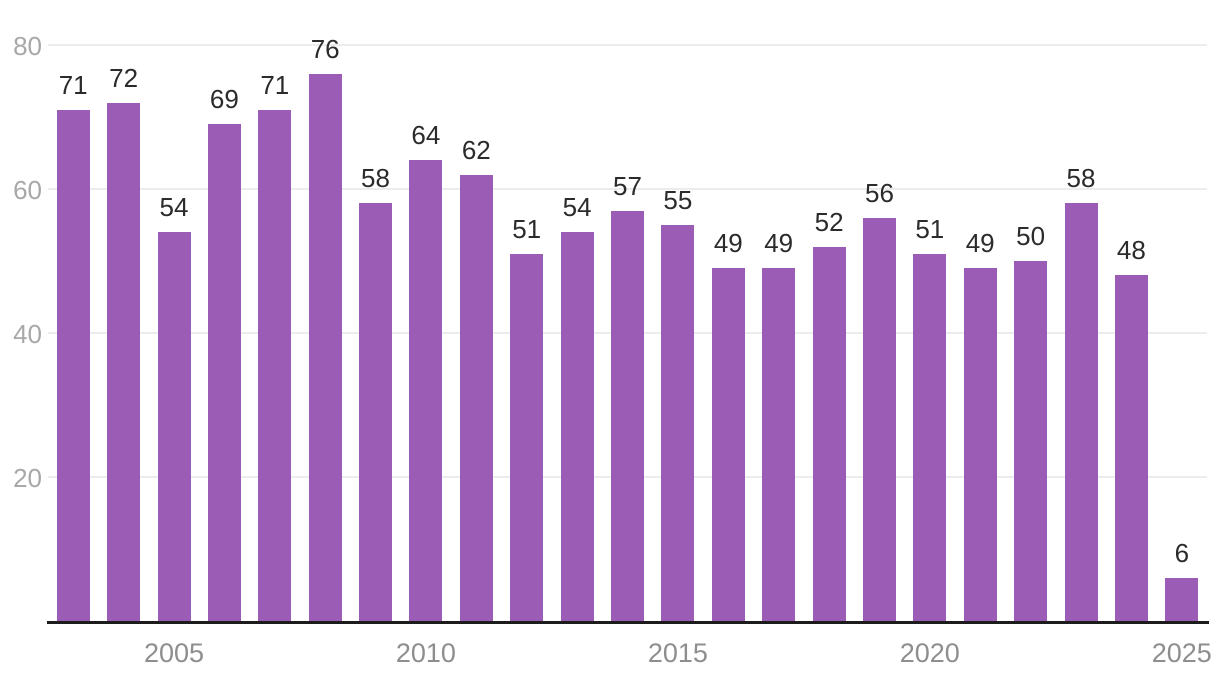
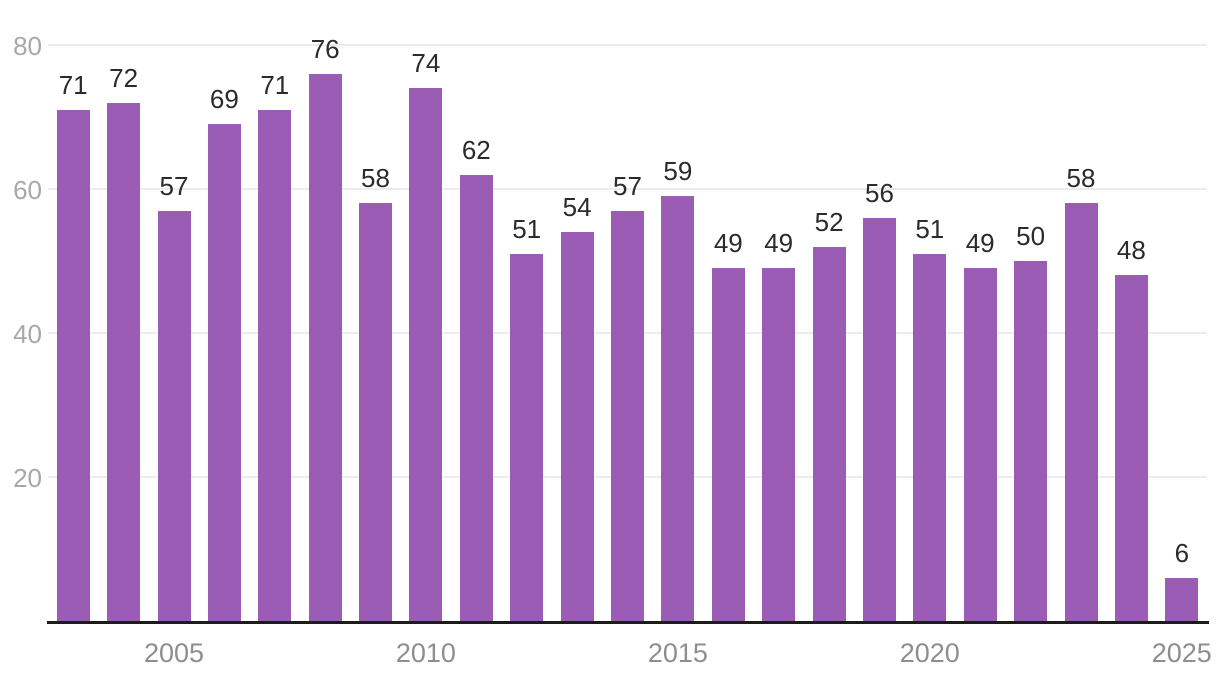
2005: 54 -> 57
2010: 64 -> 74
2015: 55 -> 59
